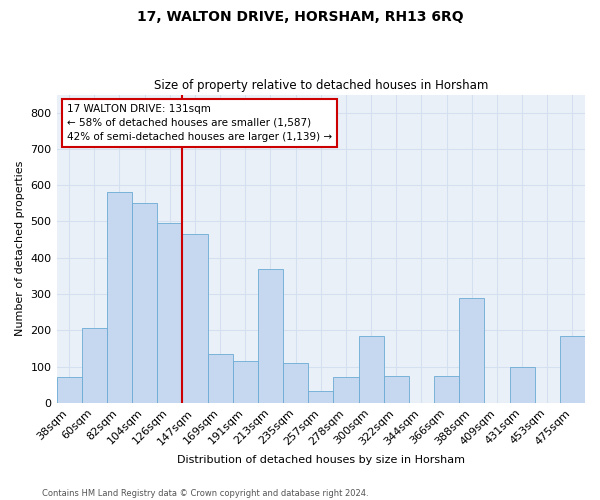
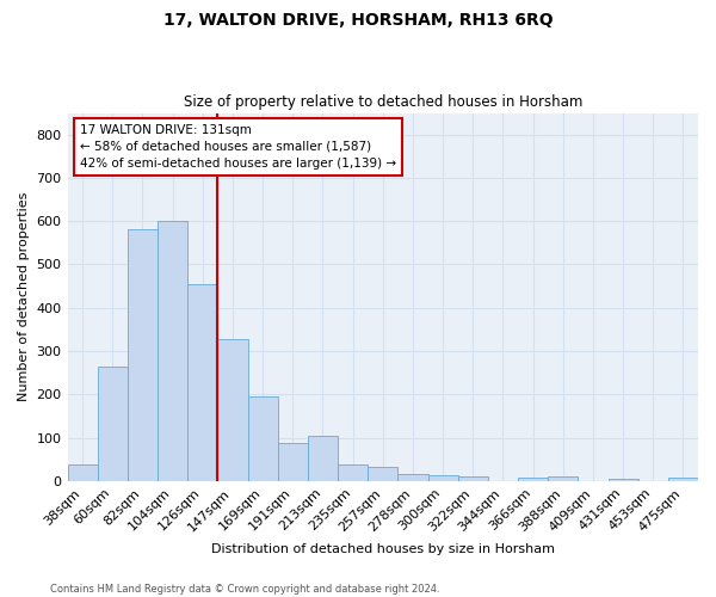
38sqm: 70 -> 38
60sqm: 205 -> 263
104sqm: 550 -> 600
126sqm: 495 -> 455
147sqm: 465 -> 327
169sqm: 135 -> 196
191sqm: 115 -> 89
213sqm: 370 -> 103
235sqm: 110 -> 38
278sqm: 70 -> 15
300sqm: 185 -> 14
322sqm: 75 -> 10
366sqm: 75 -> 7
388sqm: 290 -> 10
431sqm: 100 -> 5
475sqm: 185 -> 7
